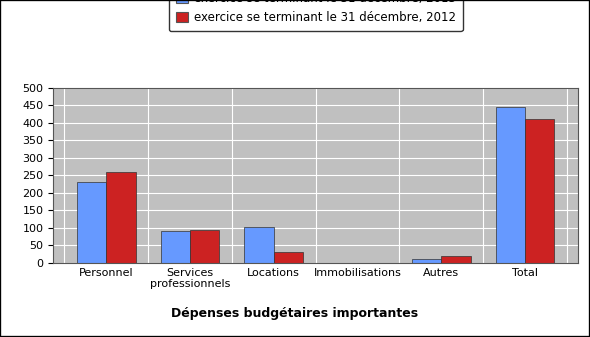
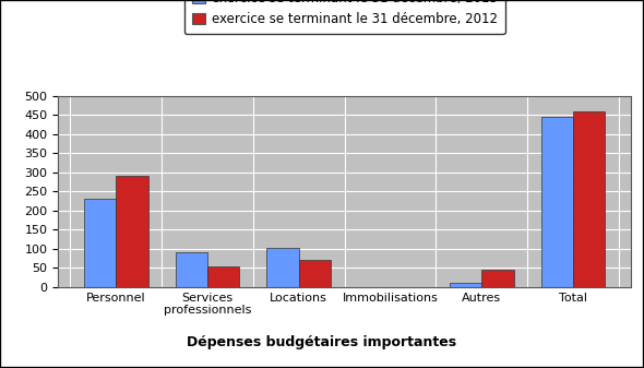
exercice se terminant le 31 décembre, 2012/Personnel: 258 -> 290
exercice se terminant le 31 décembre, 2012/Services professionnels: 95 -> 55
exercice se terminant le 31 décembre, 2012/Locations: 30 -> 70
exercice se terminant le 31 décembre, 2012/Autres: 20 -> 45
exercice se terminant le 31 décembre, 2012/Total: 410 -> 460
